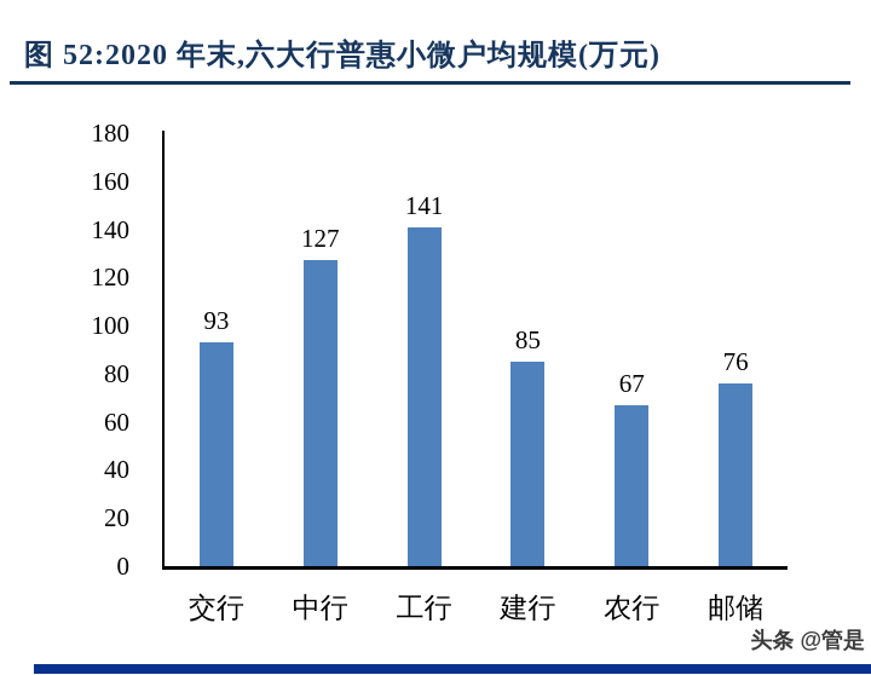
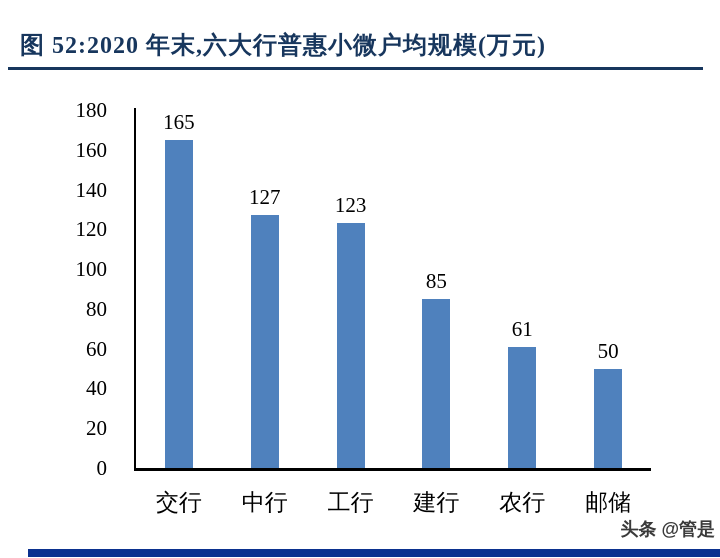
交行: 93 -> 165
工行: 141 -> 123
农行: 67 -> 61
邮储: 76 -> 50
